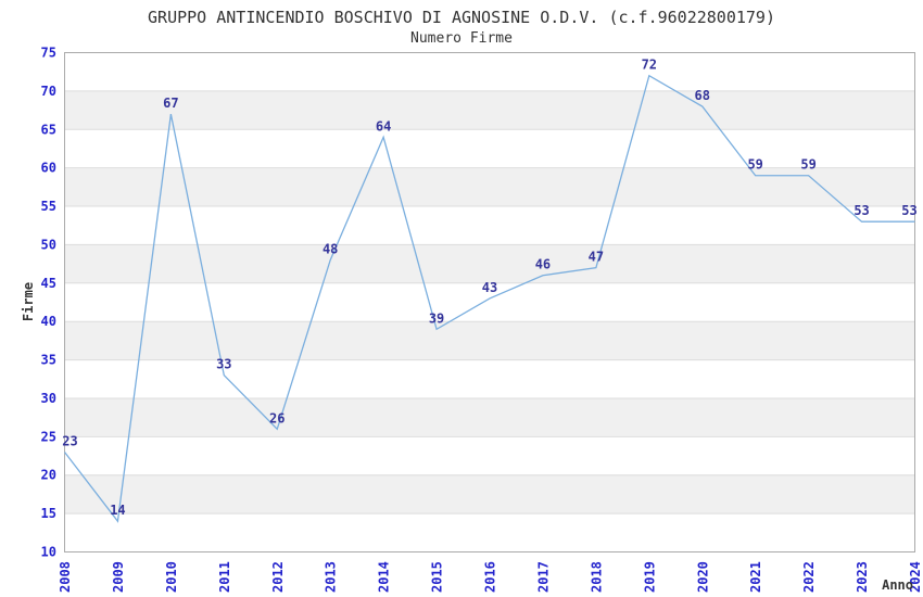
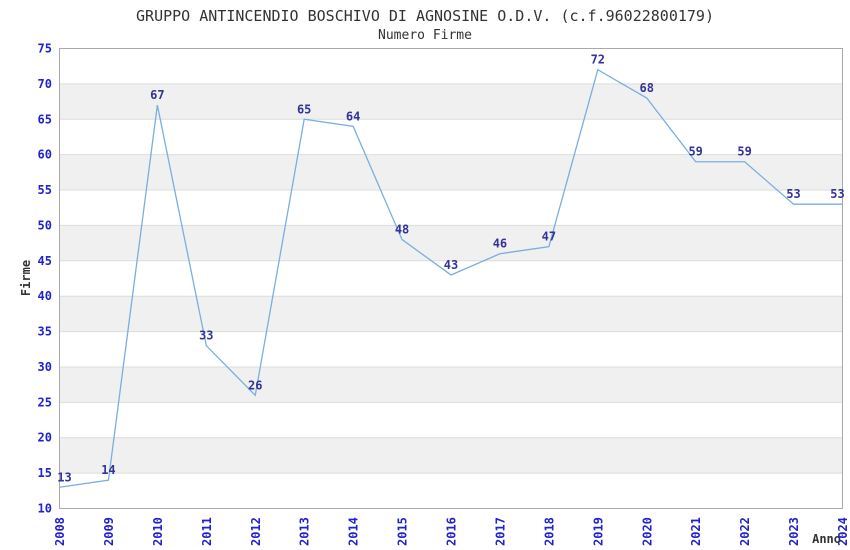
2008: 23 -> 13
2013: 48 -> 65
2015: 39 -> 48
